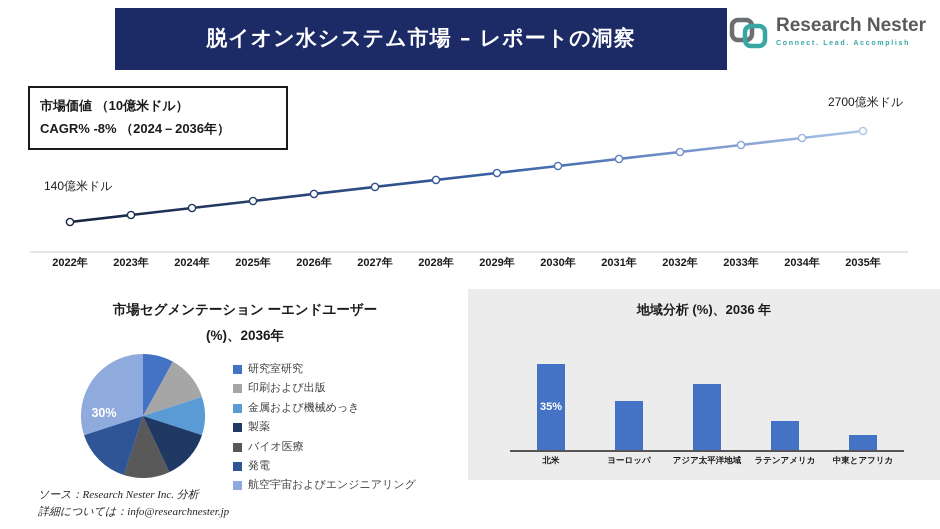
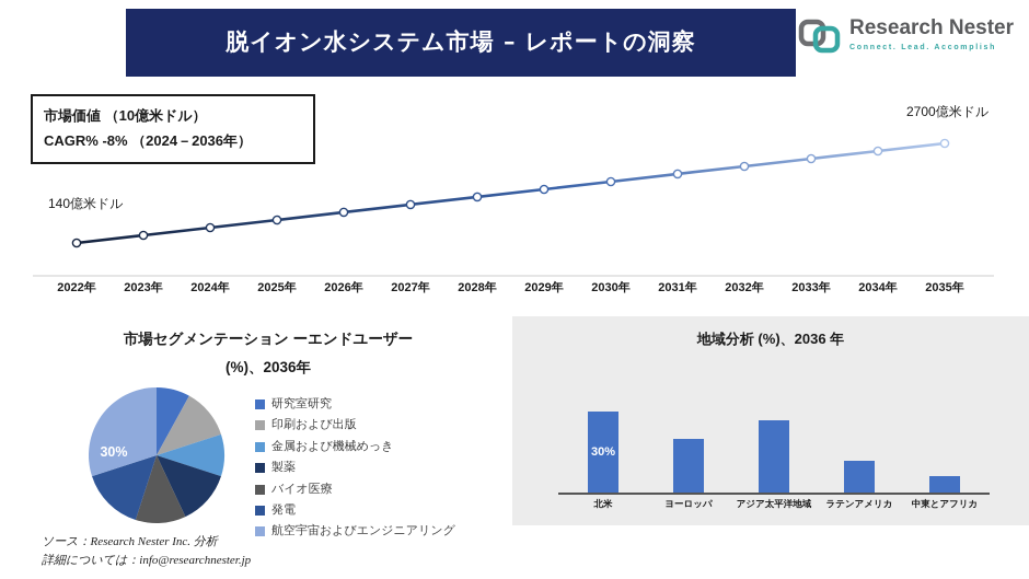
地域分析 (%)、2036 年/北米: 35% -> 30%
